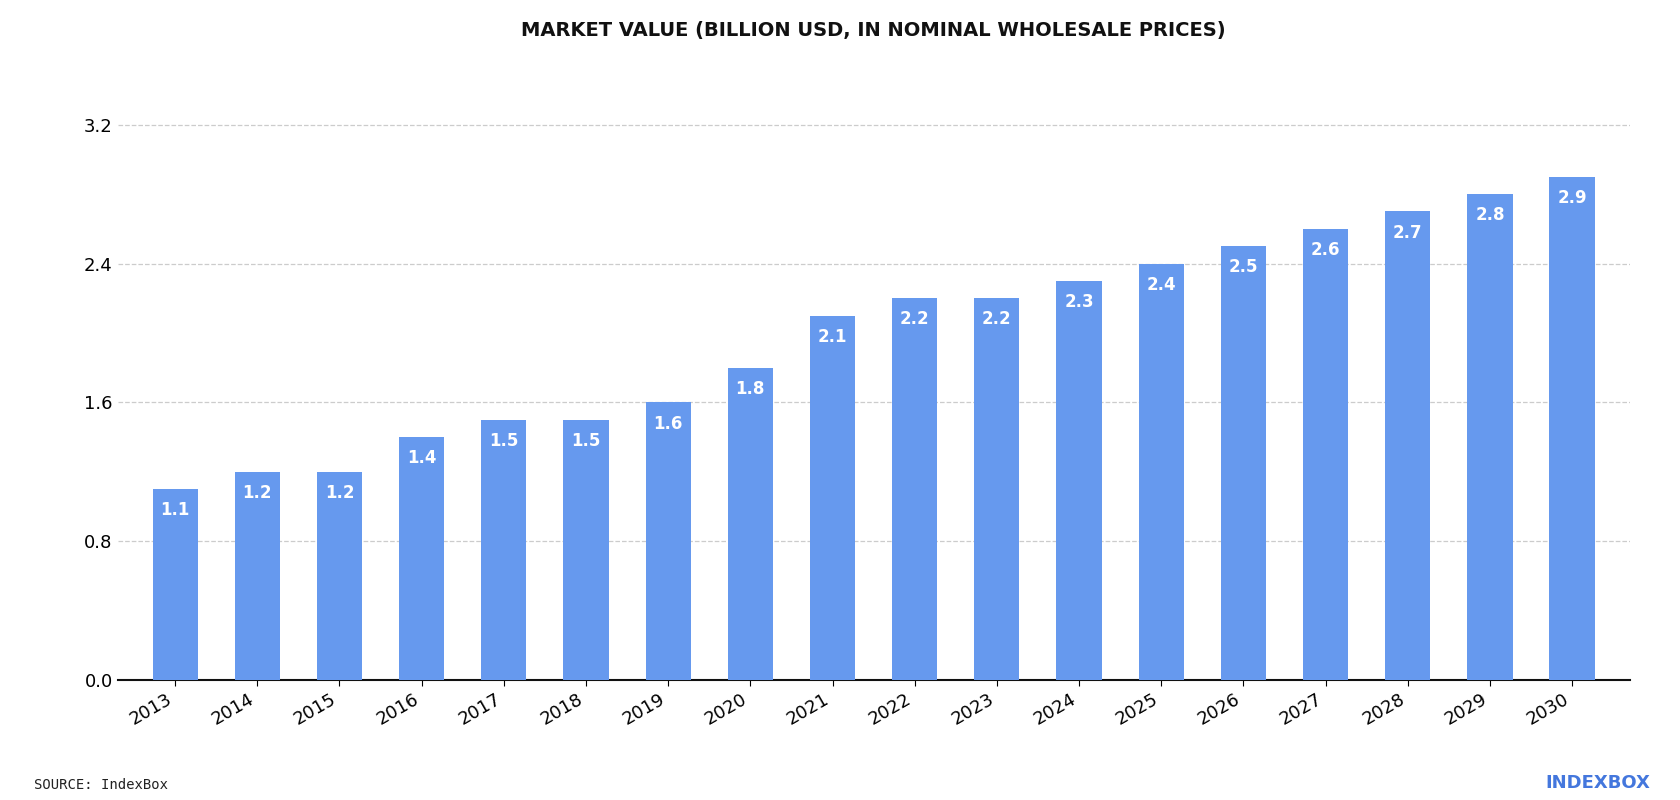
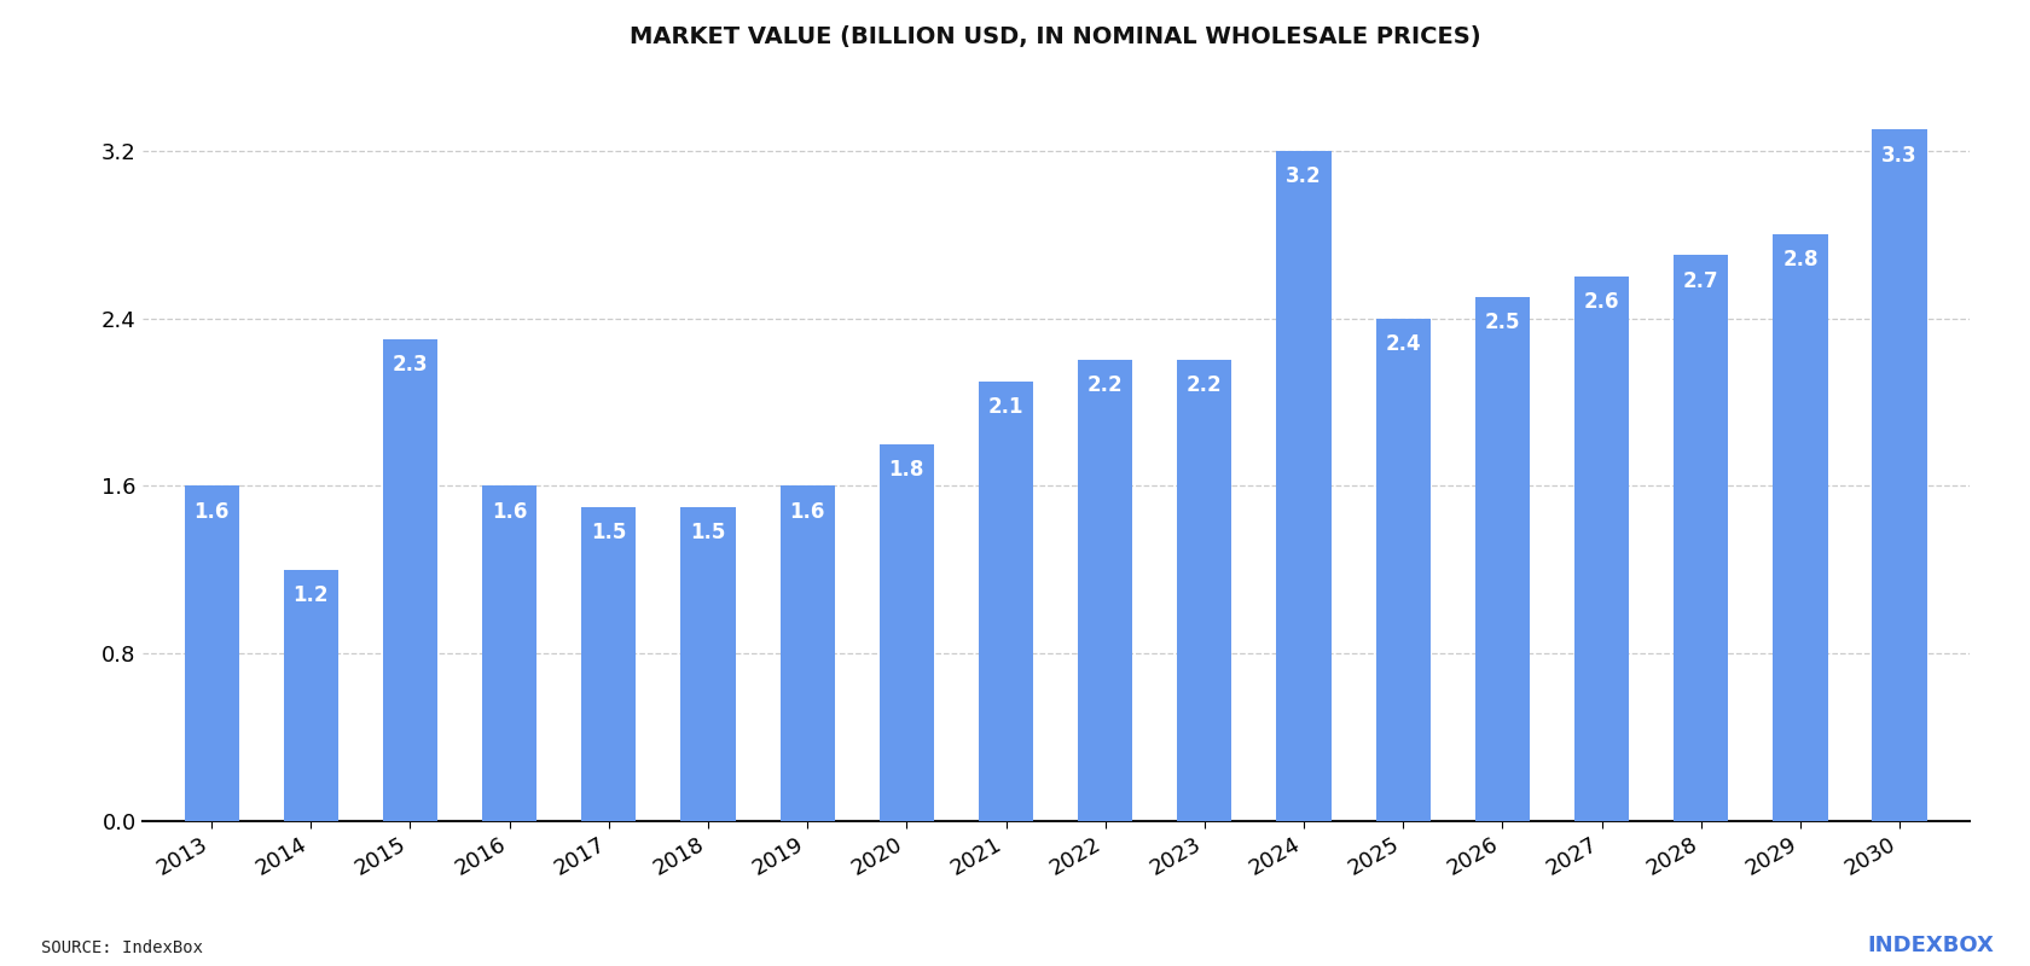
2013: 1.1 -> 1.6
2015: 1.2 -> 2.3
2016: 1.4 -> 1.6
2024: 2.3 -> 3.2
2030: 2.9 -> 3.3
